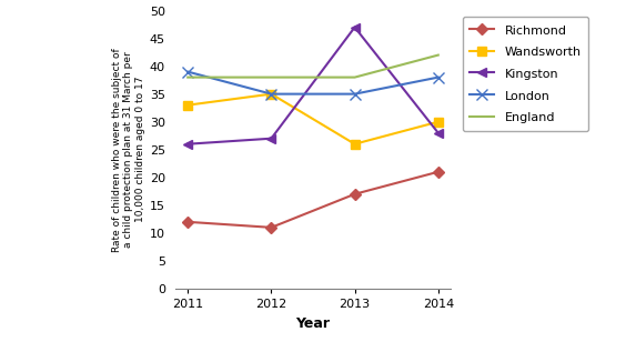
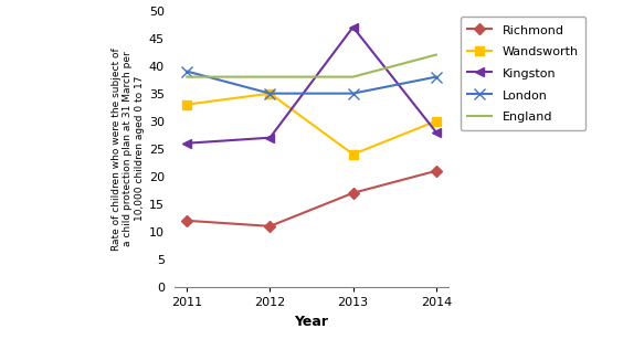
Wandsworth/2013: 26 -> 24
